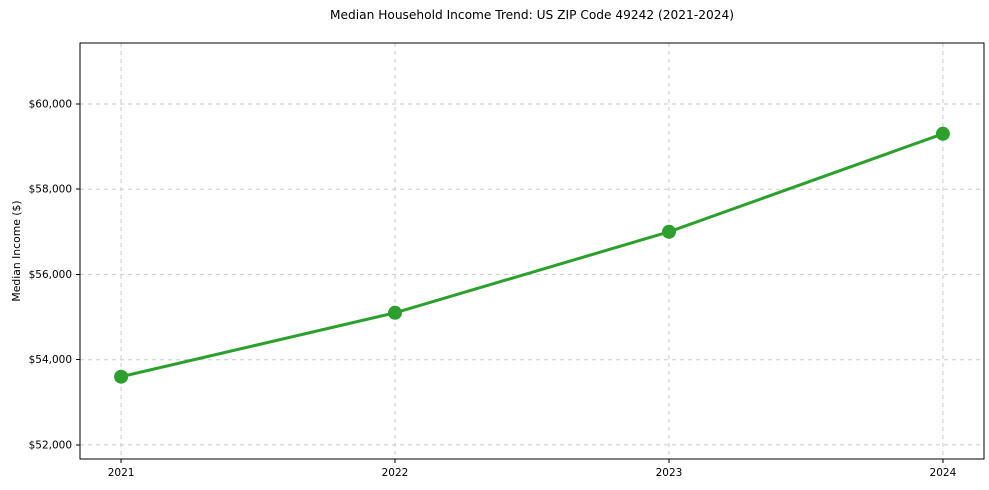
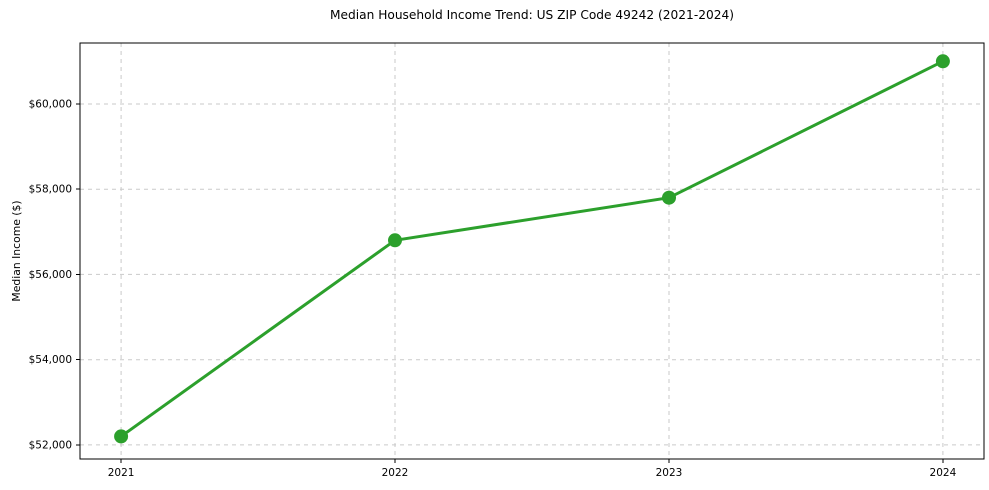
2021: $53600 -> $52200
2022: $55100 -> $56800
2023: $57000 -> $57800
2024: $59300 -> $61000
